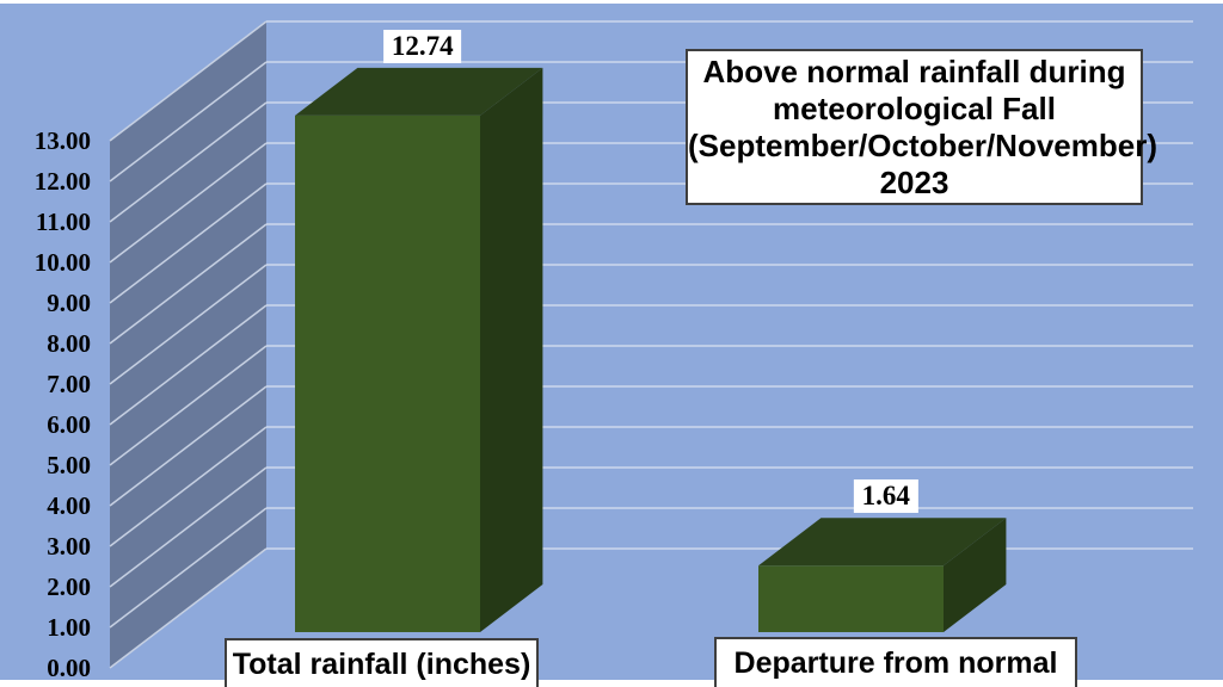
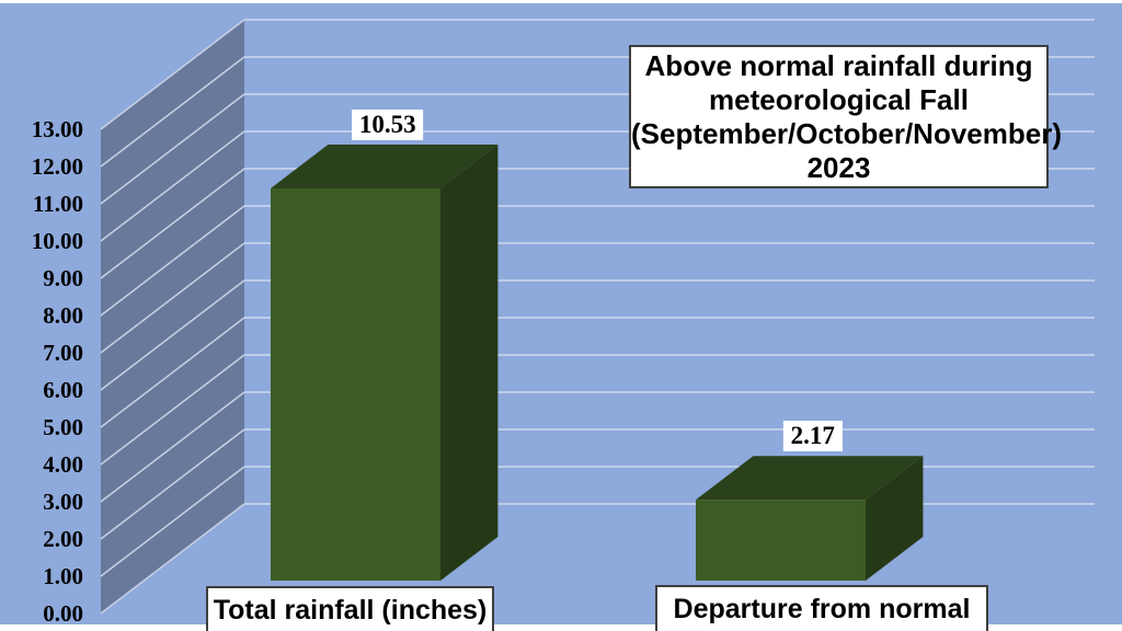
Total rainfall (inches): 12.74 -> 10.53
Departure from normal: 1.64 -> 2.17
